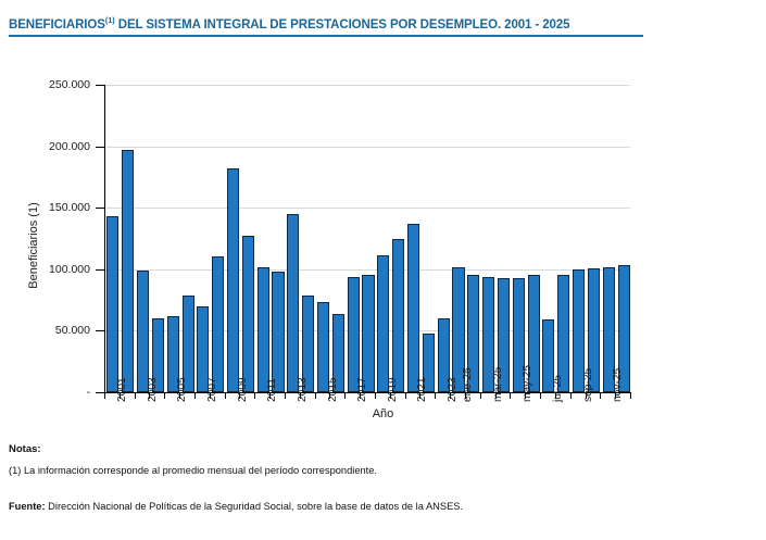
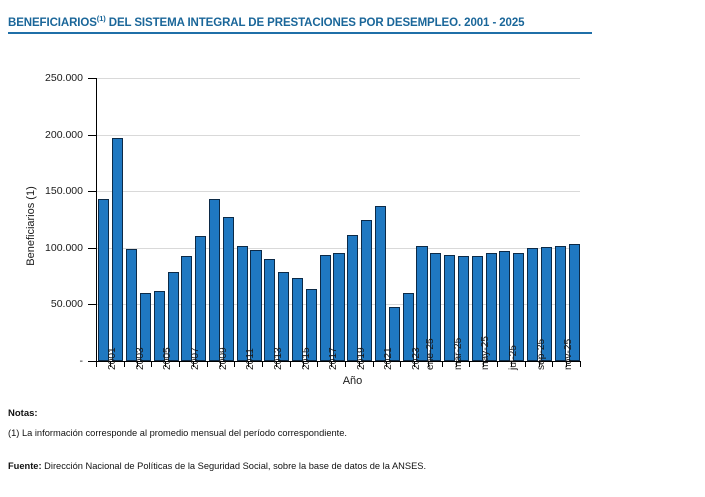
2007: 70000 -> 93000
2009: 182000 -> 143000
2013: 145000 -> 90000
jul-25: 59000 -> 97000
